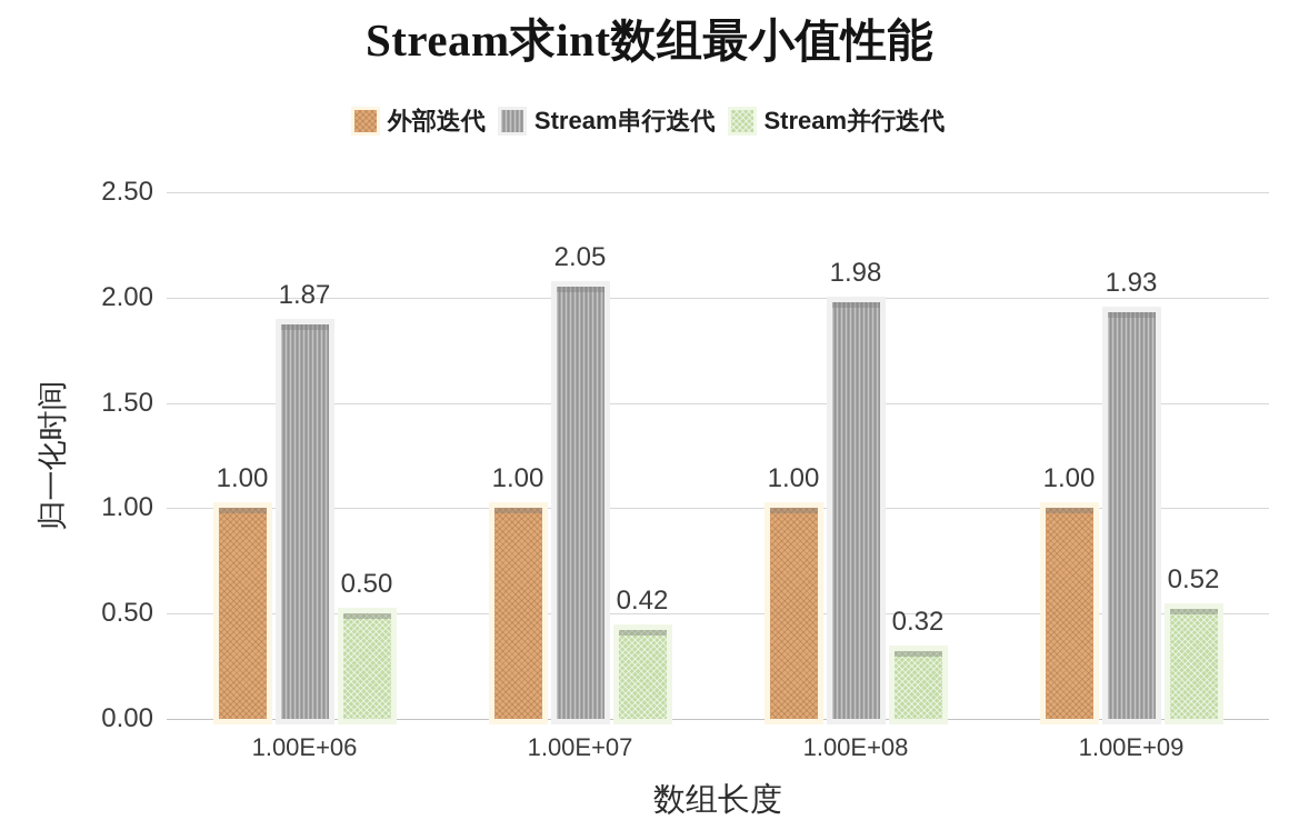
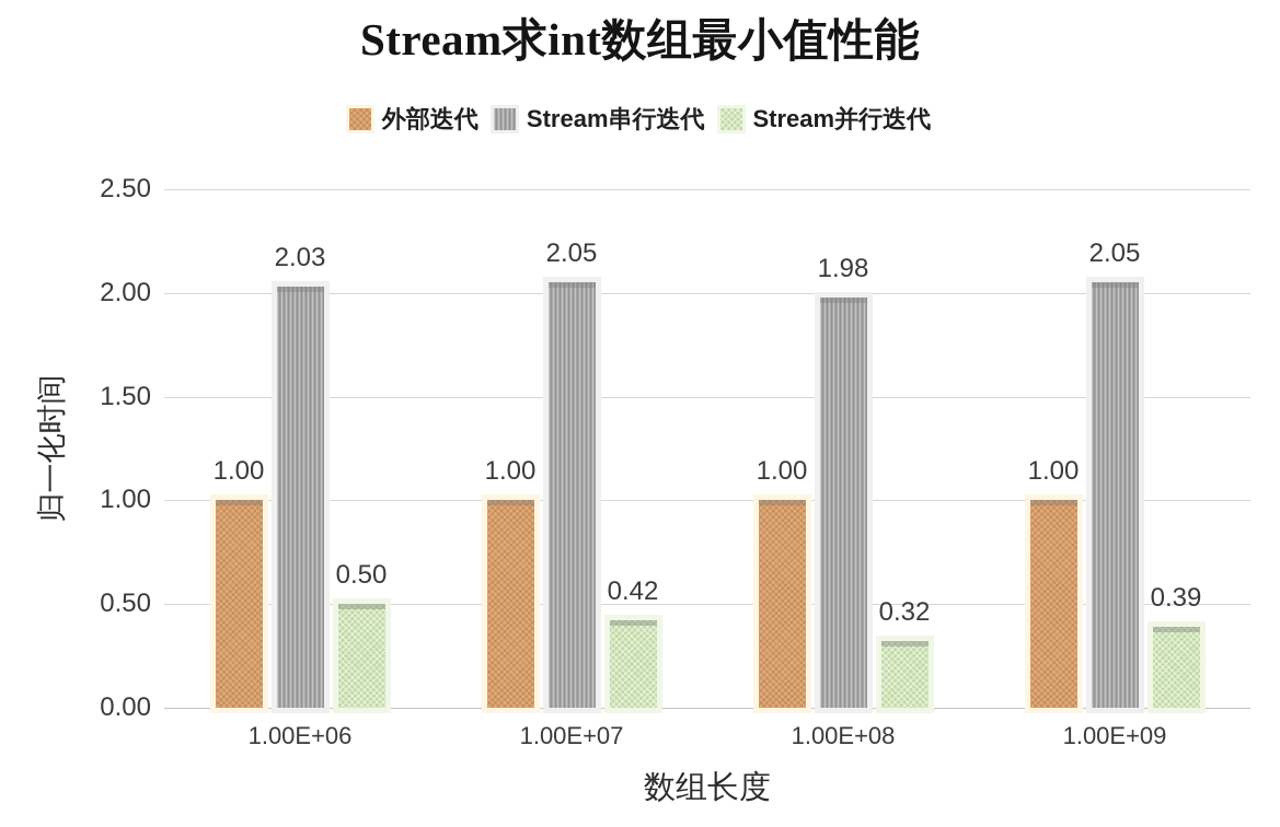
Stream串行迭代/1.00E+06: 1.87 -> 2.03
Stream串行迭代/1.00E+09: 1.93 -> 2.05
Stream并行迭代/1.00E+09: 0.52 -> 0.39
